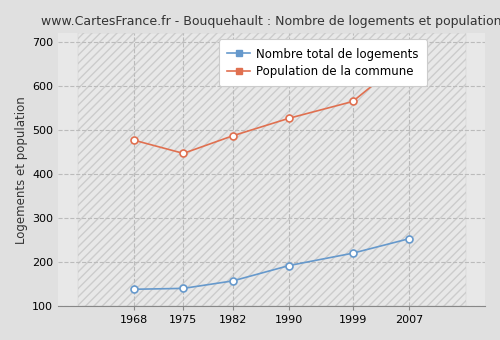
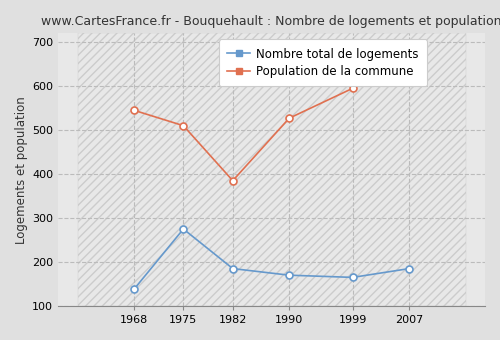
Population de la commune/1968: 477 -> 545
Nombre total de logements/1975: 140 -> 275
Population de la commune/1975: 447 -> 510
Nombre total de logements/1982: 157 -> 185
Population de la commune/1982: 487 -> 385
Nombre total de logements/1990: 192 -> 170
Nombre total de logements/1999: 220 -> 165
Population de la commune/1999: 565 -> 595
Nombre total de logements/2007: 253 -> 185
